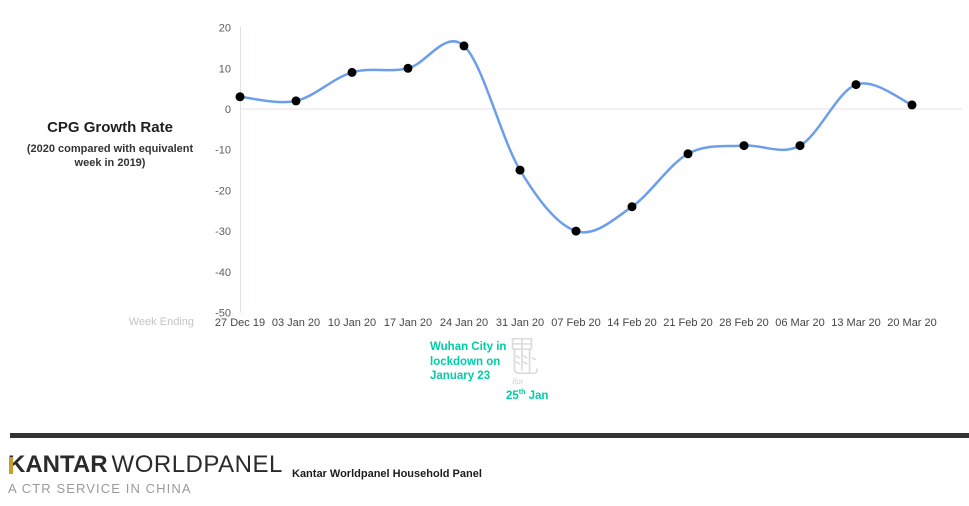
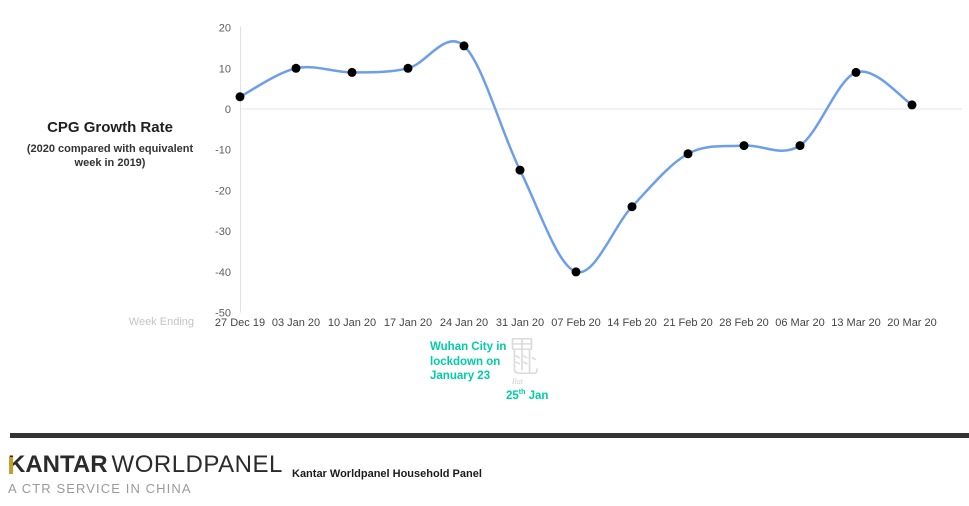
03 Jan 20: 2 -> 10
07 Feb 20: -30 -> -40
13 Mar 20: 6 -> 9
